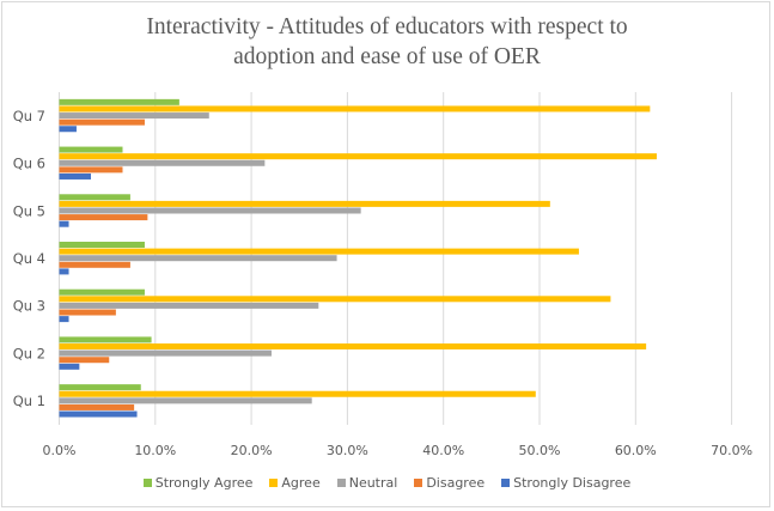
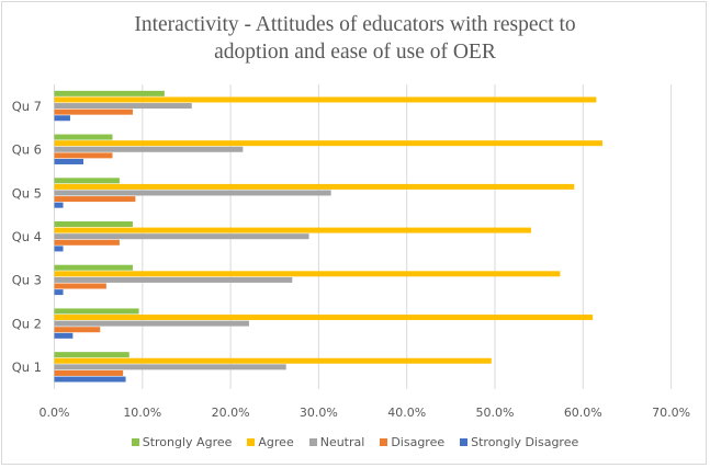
Agree/Qu 5: 51% -> 59%
